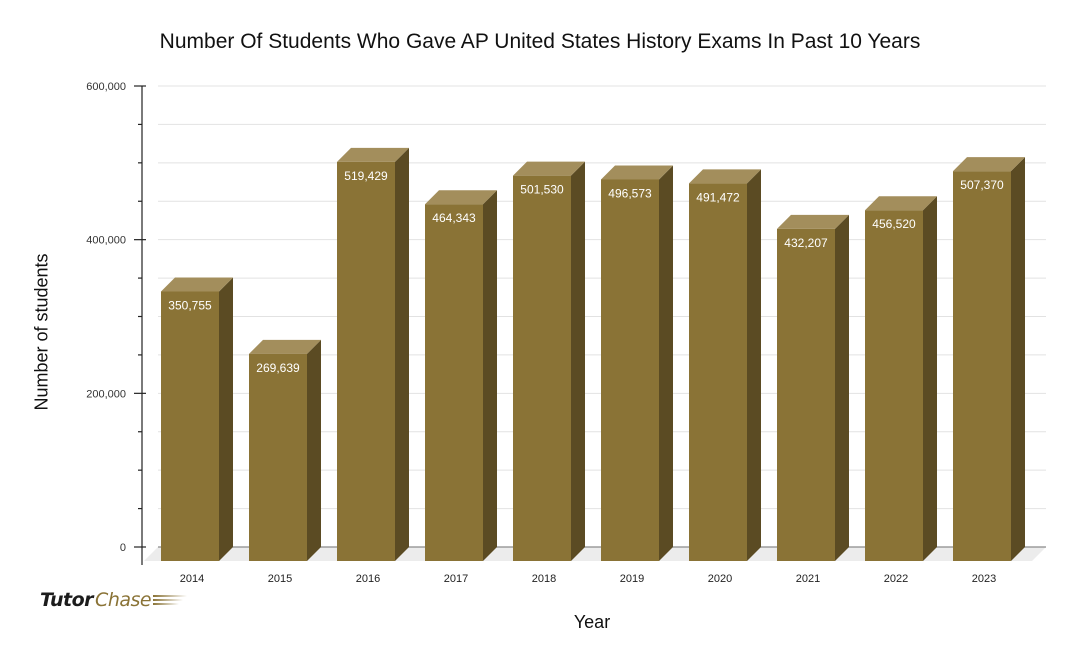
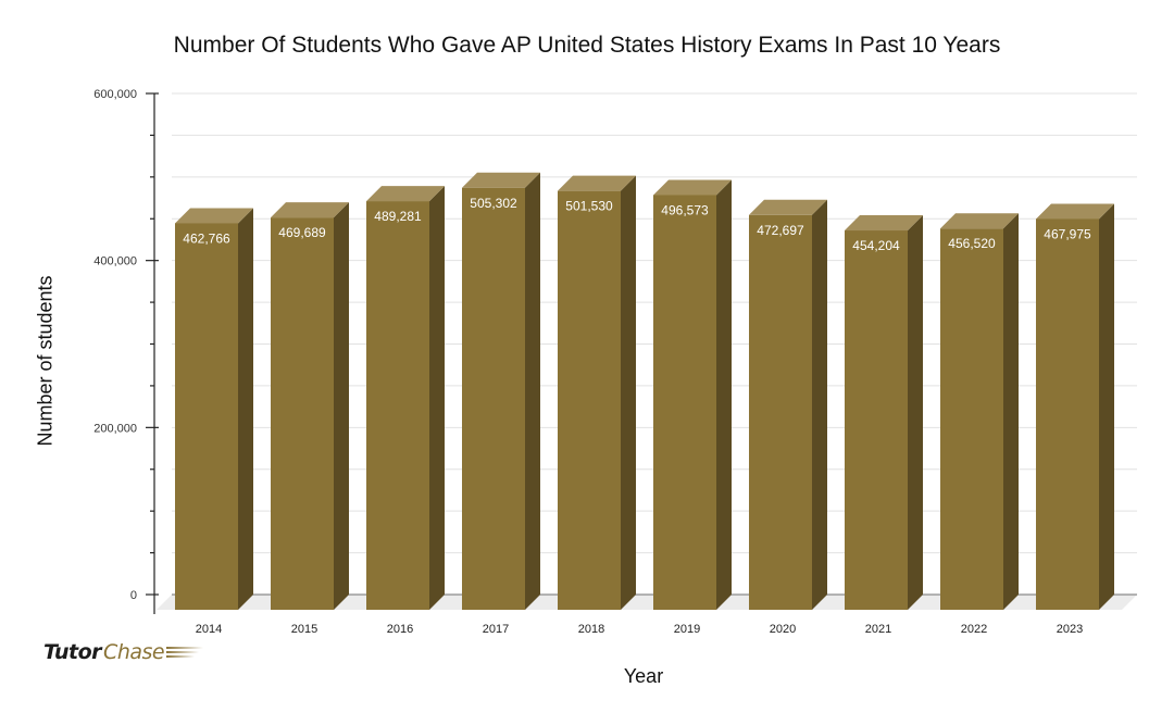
2014: 350,755 -> 462,766
2015: 269,639 -> 469,689
2016: 519,429 -> 489,281
2017: 464,343 -> 505,302
2020: 491,472 -> 472,697
2021: 432,207 -> 454,204
2023: 507,370 -> 467,975
